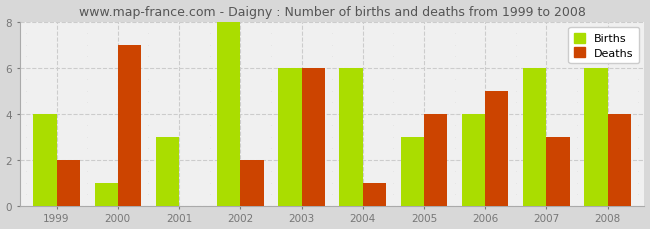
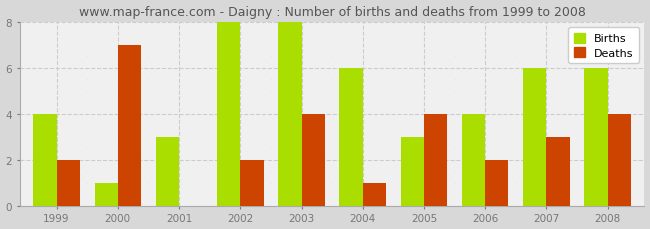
Births/2003: 6 -> 8
Deaths/2003: 6 -> 4
Deaths/2006: 5 -> 2
